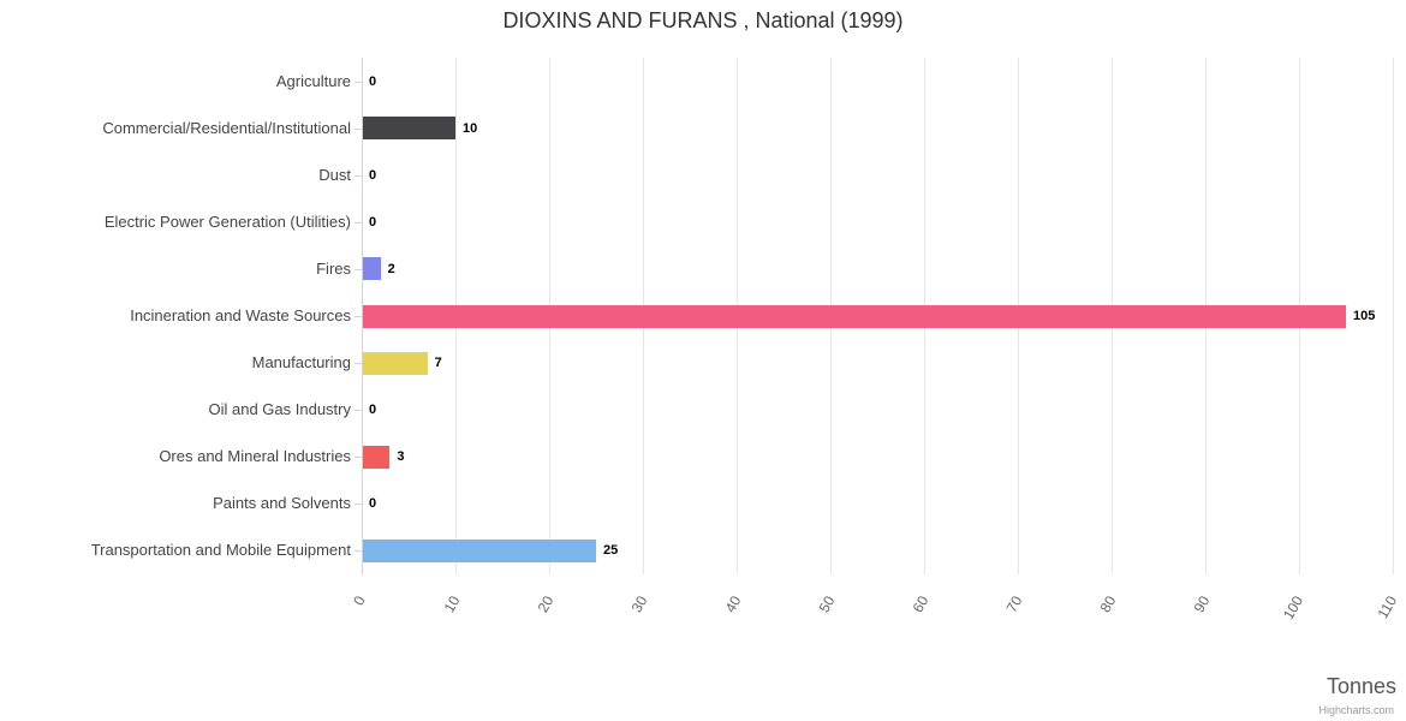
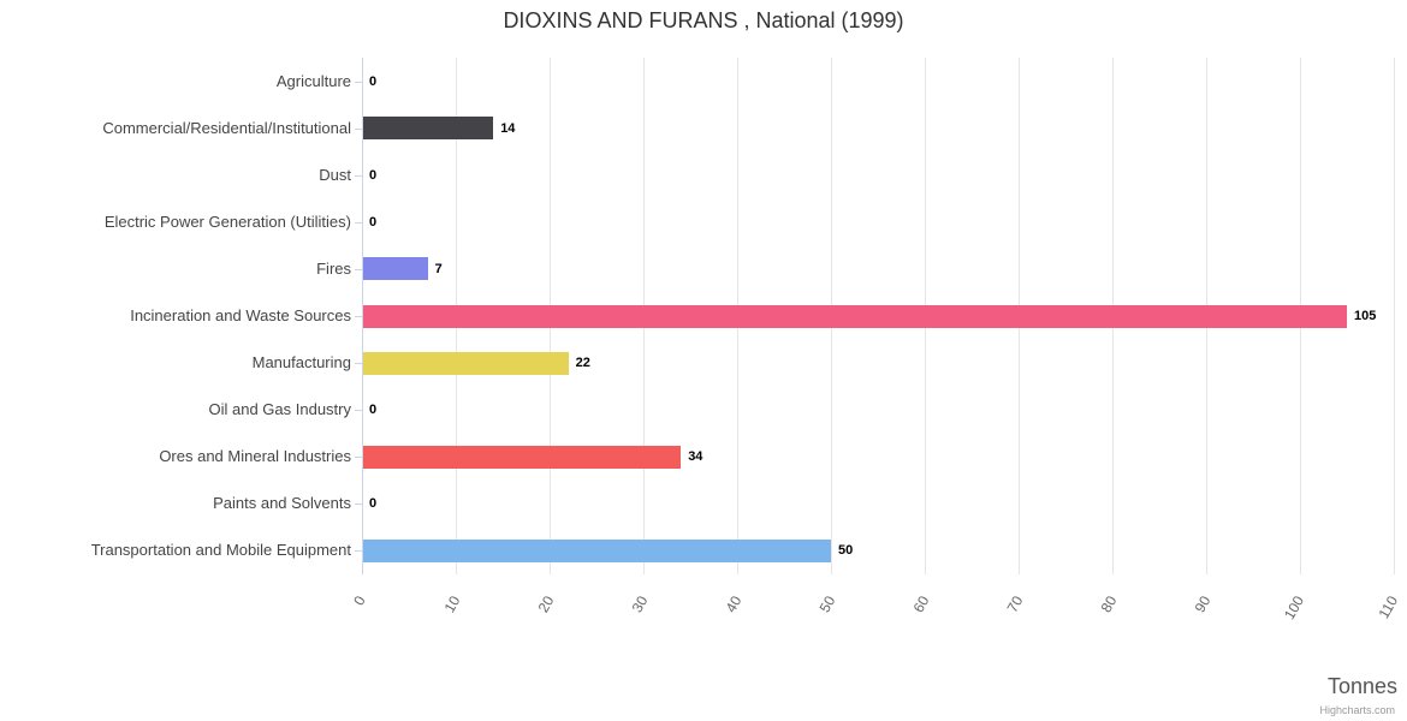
Commercial/Residential/Institutional: 10 -> 14
Fires: 2 -> 7
Manufacturing: 7 -> 22
Ores and Mineral Industries: 3 -> 34
Transportation and Mobile Equipment: 25 -> 50
